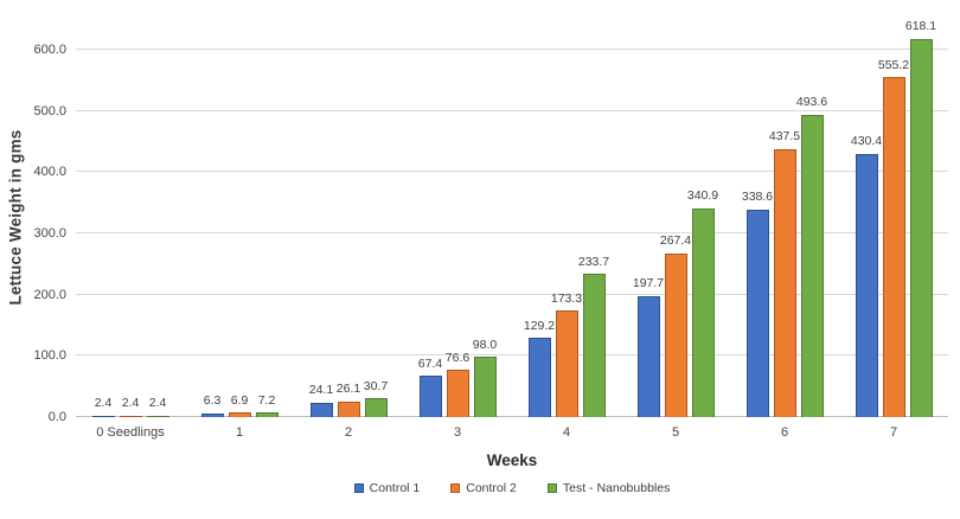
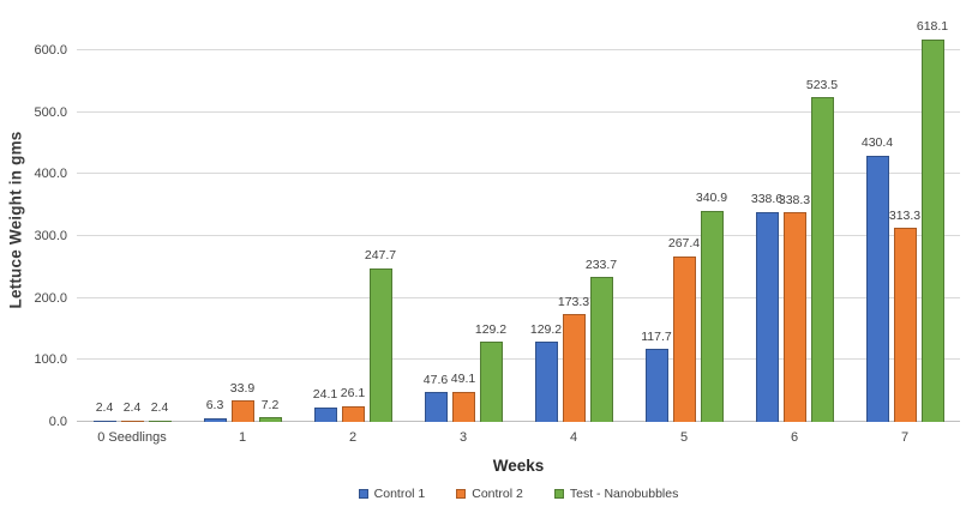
Control 2/1: 6.9 -> 33.9
Test - Nanobubbles/2: 30.7 -> 247.7
Control 1/3: 67.4 -> 47.6
Control 2/3: 76.6 -> 49.1
Test - Nanobubbles/3: 98.0 -> 129.2
Control 1/5: 197.7 -> 117.7
Control 2/6: 437.5 -> 338.3
Test - Nanobubbles/6: 493.6 -> 523.5
Control 2/7: 555.2 -> 313.3
